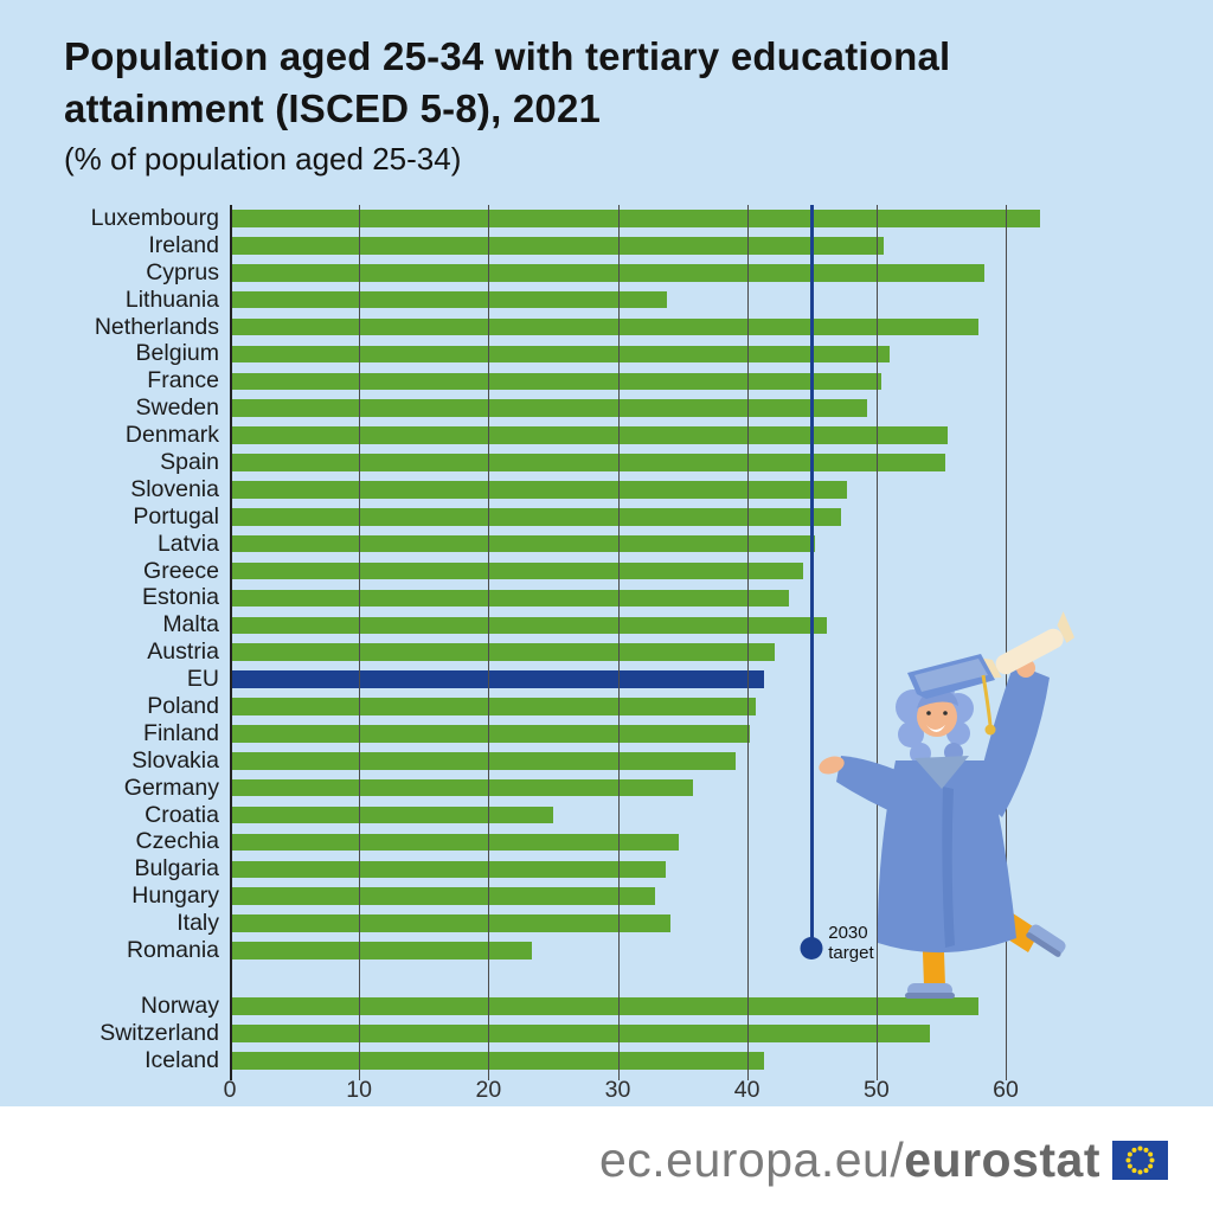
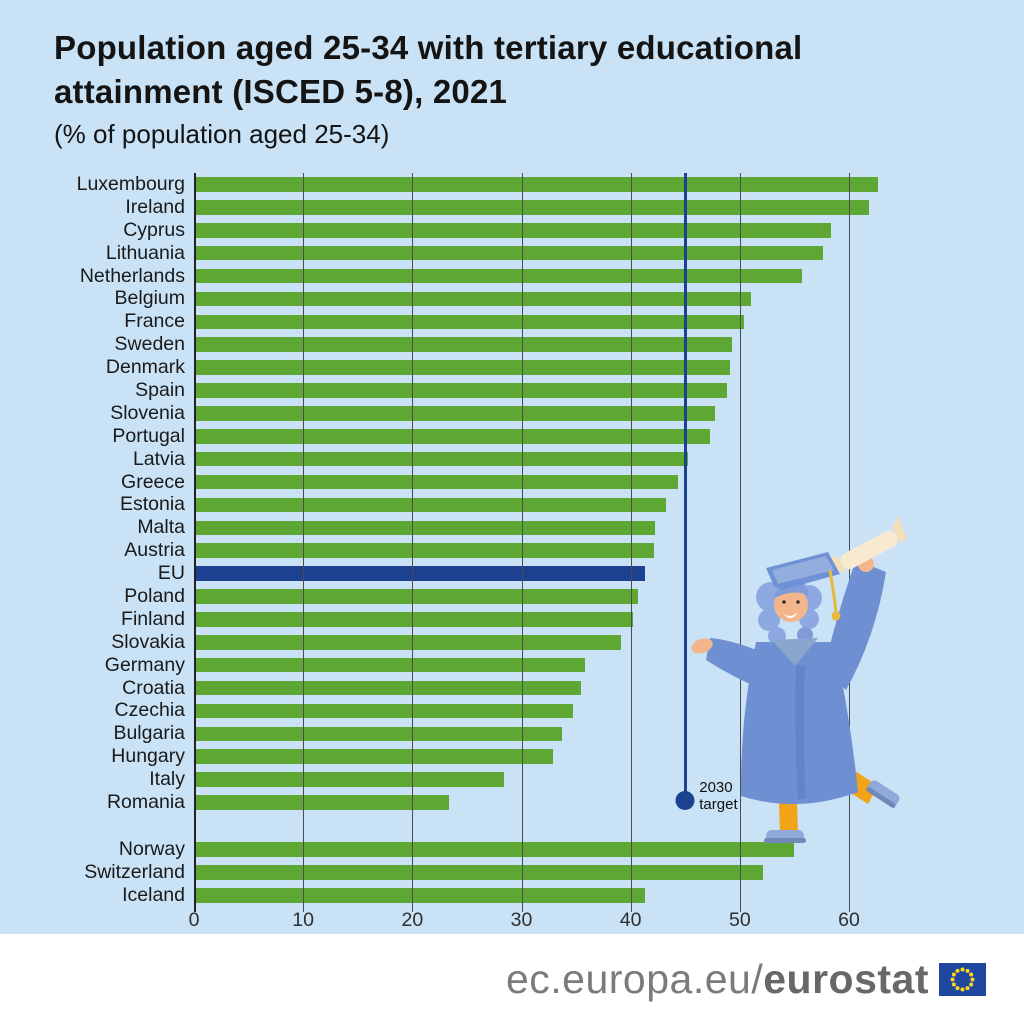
Ireland: 50.5 -> 61.7
Lithuania: 33.7 -> 57.5
Netherlands: 57.8 -> 55.6
Denmark: 55.4 -> 49.0
Spain: 55.2 -> 48.7
Malta: 46.1 -> 42.1
Croatia: 24.9 -> 35.4
Italy: 34.0 -> 28.3
Norway: 57.8 -> 54.9
Switzerland: 54.0 -> 52.0
